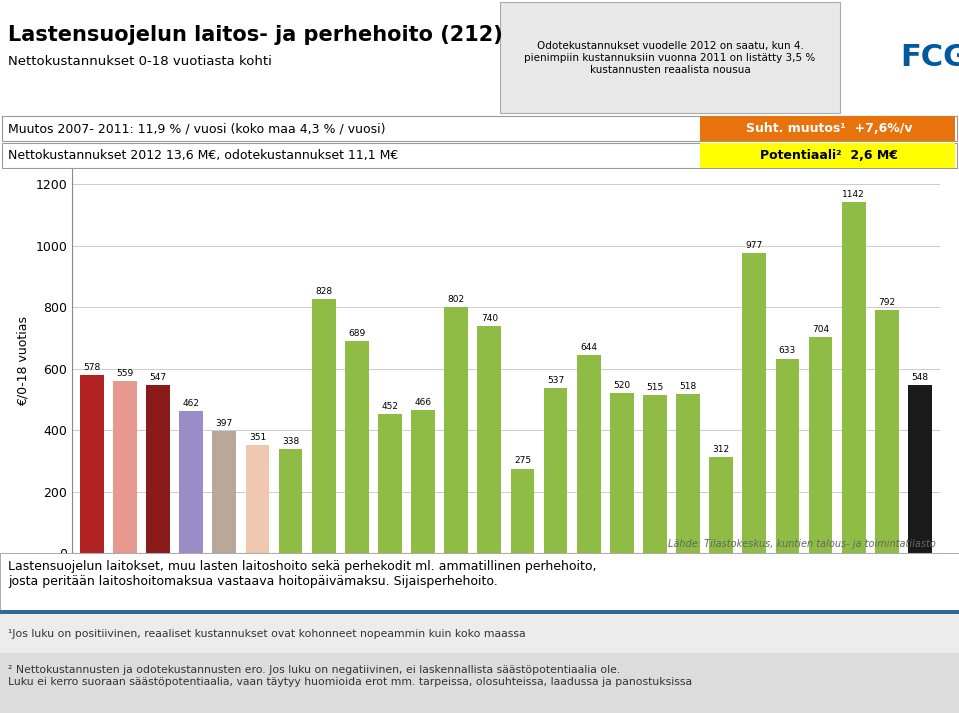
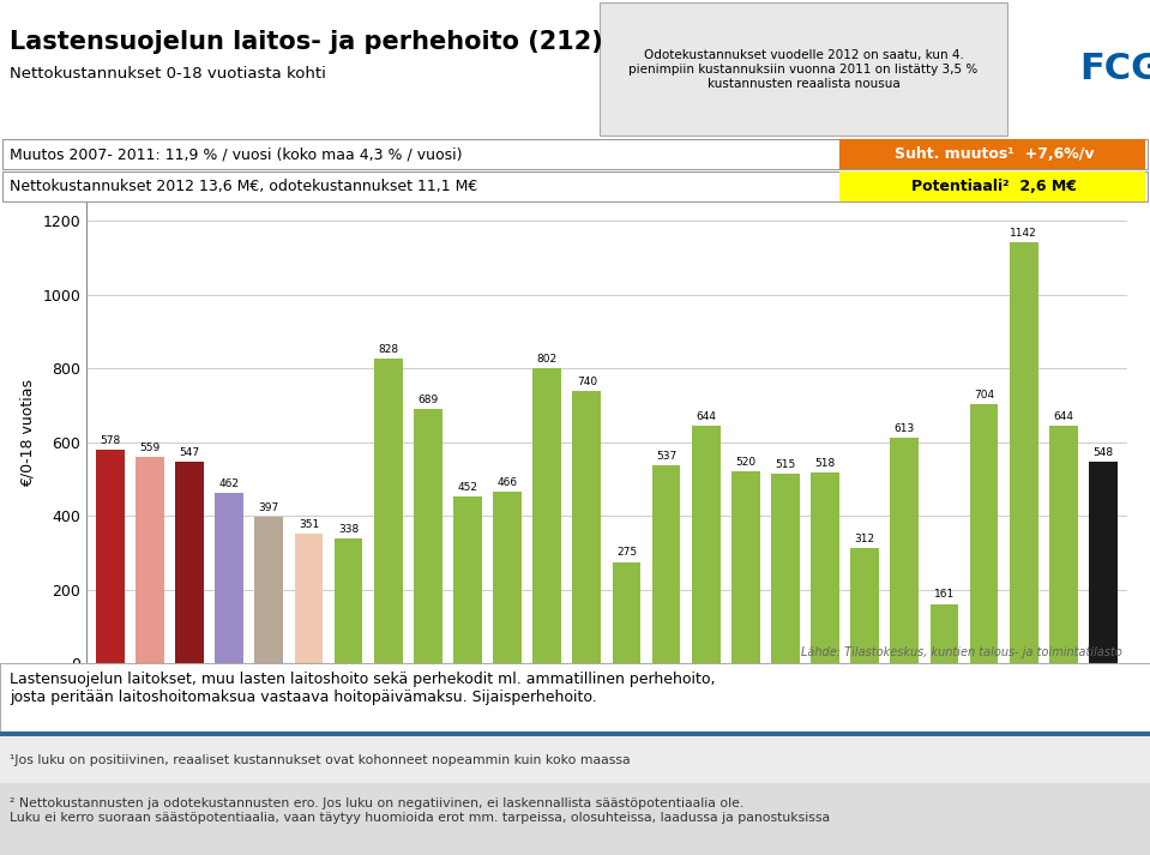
JOENSUU 2012: 977 -> 613
KONTIOLAHTI 2012: 633 -> 161
POLVIJÄRVI 2012: 792 -> 644
